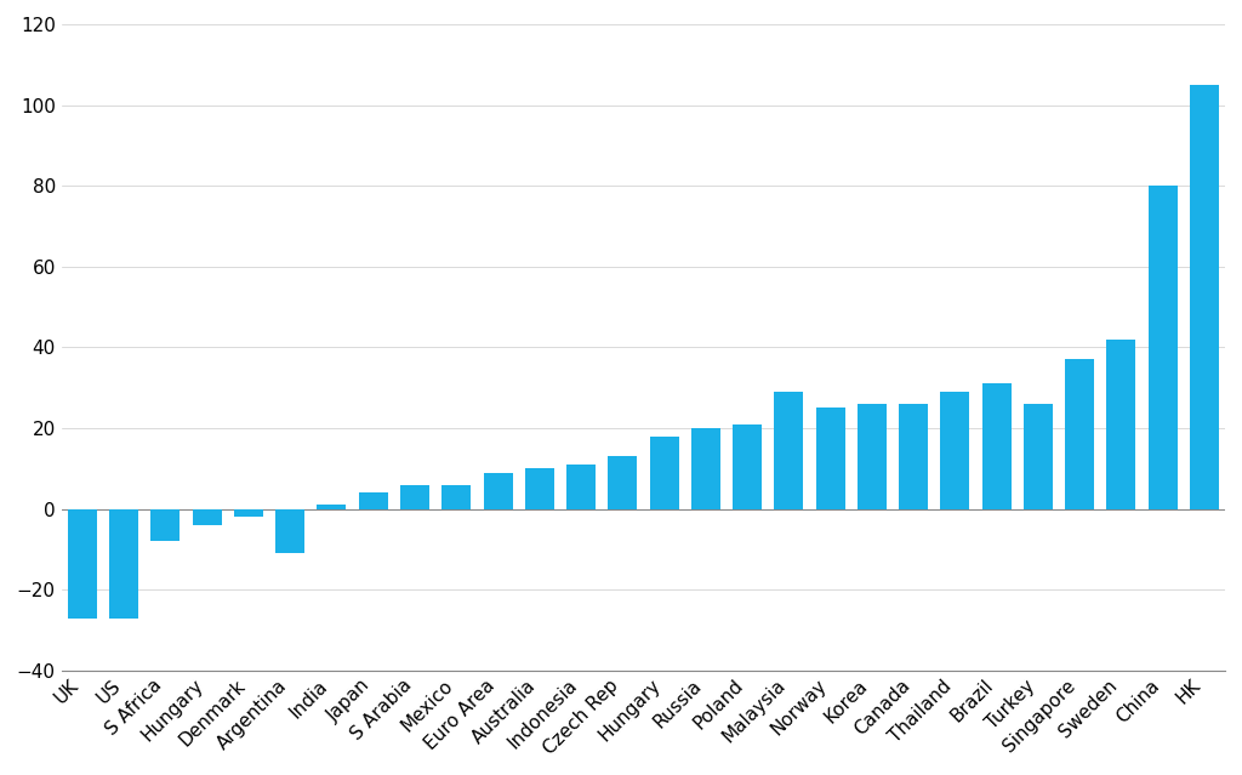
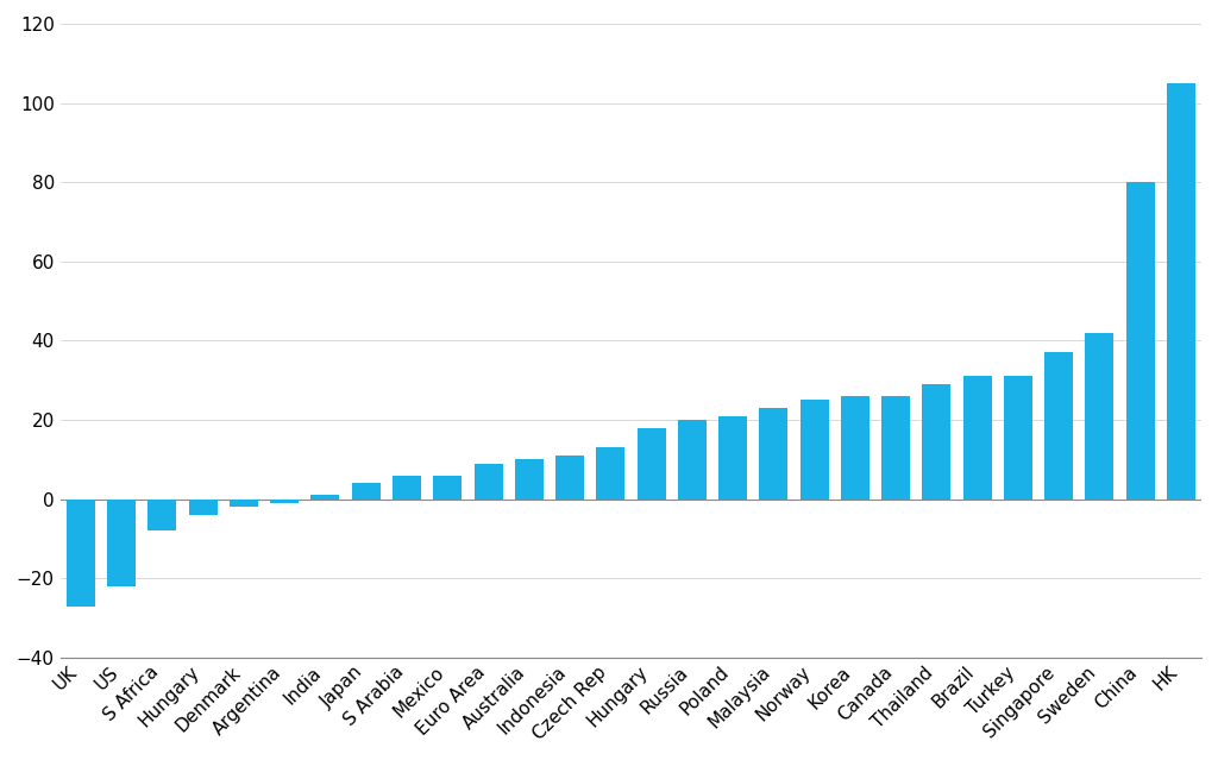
US: -27 -> -22
Argentina: -11 -> -1
Malaysia: 29 -> 23
Turkey: 26 -> 31
